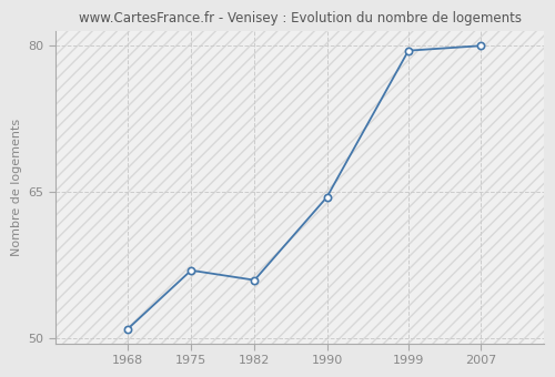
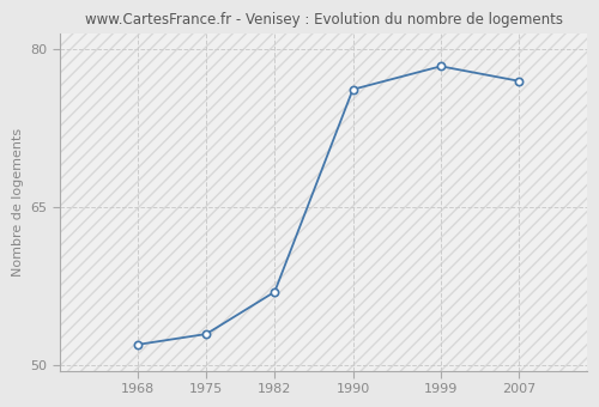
1968: 51.0 -> 52.0
1975: 57.0 -> 53.0
1982: 56.0 -> 57.0
1990: 64.5 -> 76.2
1999: 79.5 -> 78.4
2007: 80.0 -> 77.0
